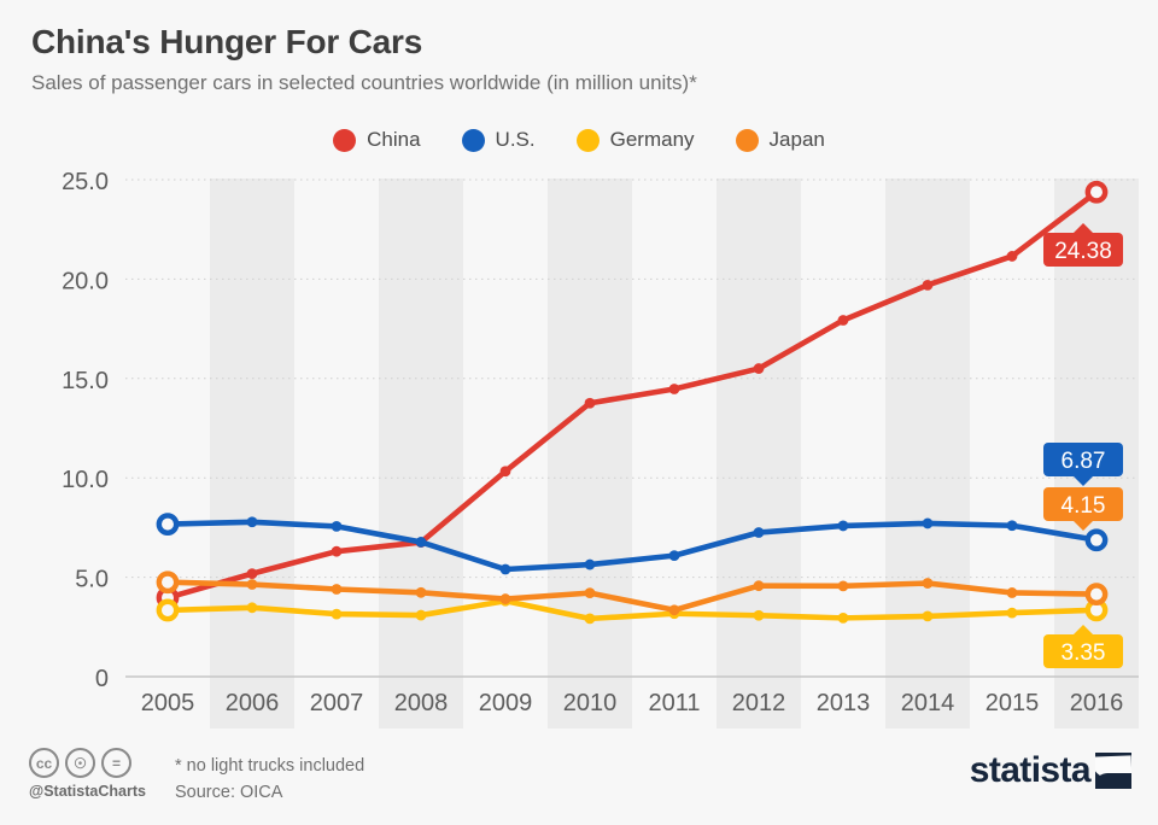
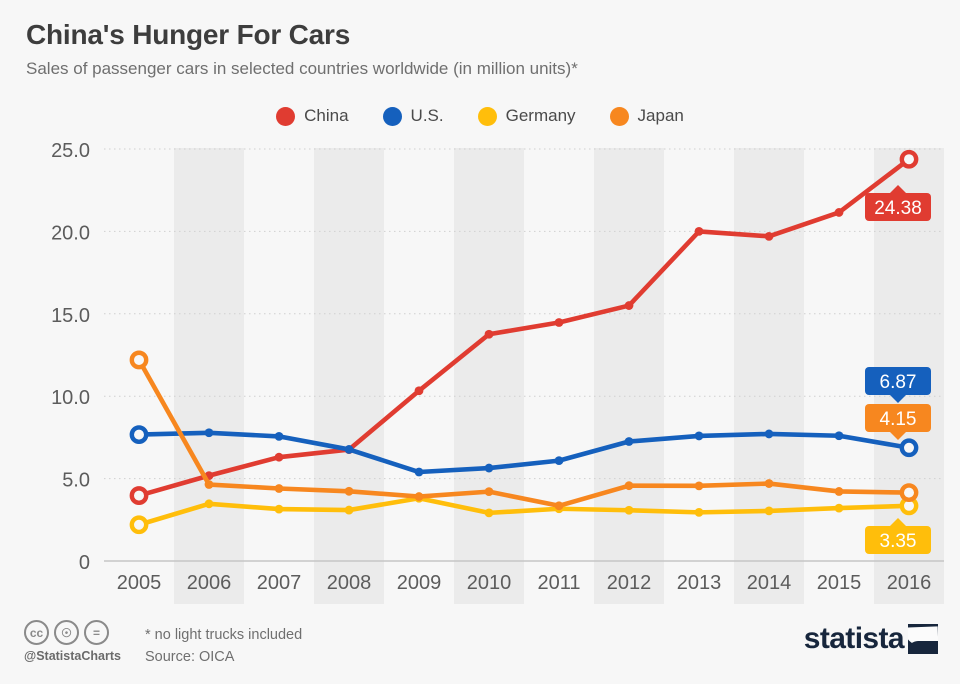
Germany/2005: 3.3 -> 2.2
Japan/2005: 4.8 -> 12.2
China/2013: 17.9 -> 20.0
